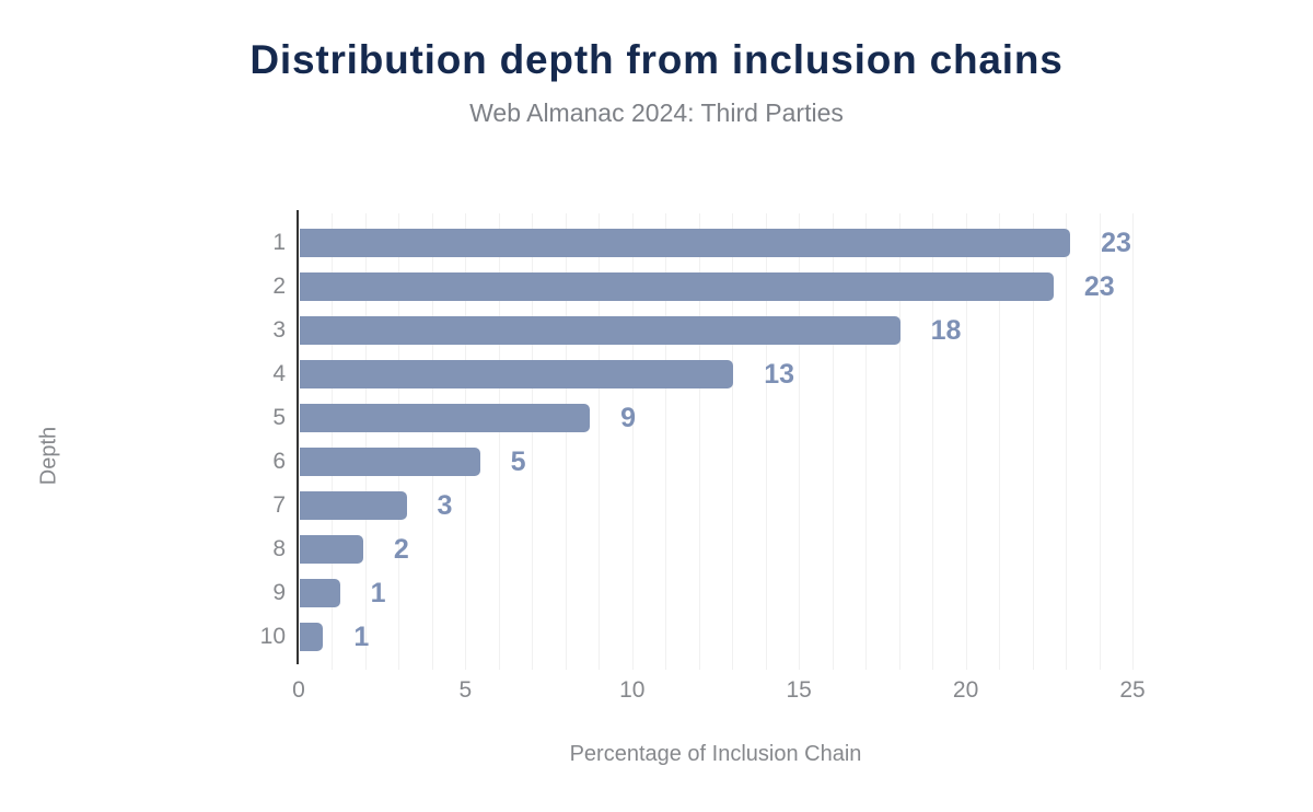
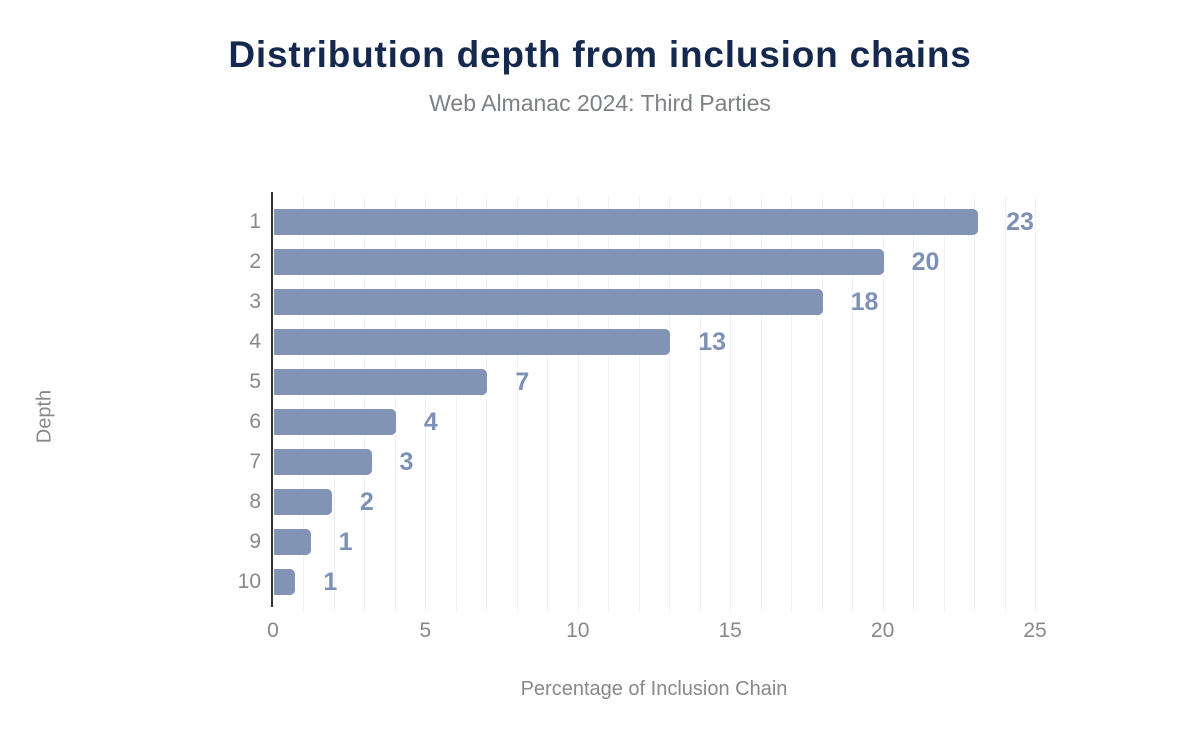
2: 23 -> 20
5: 9 -> 7
6: 5 -> 4
